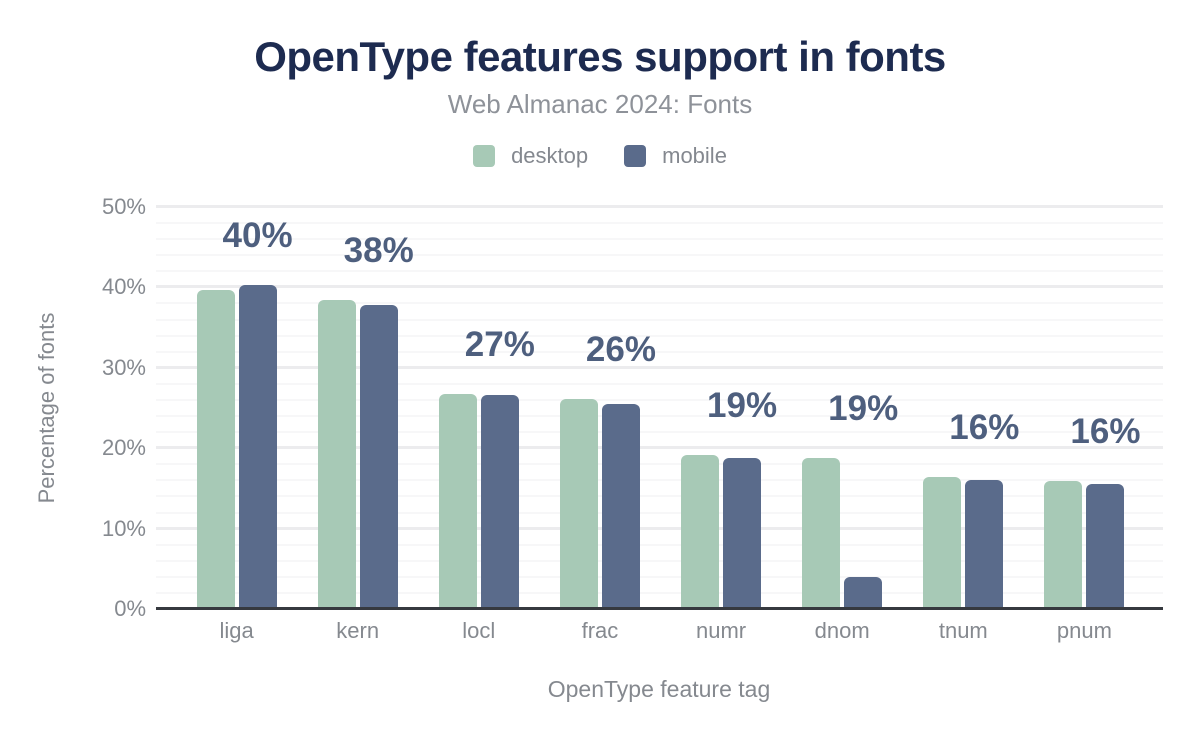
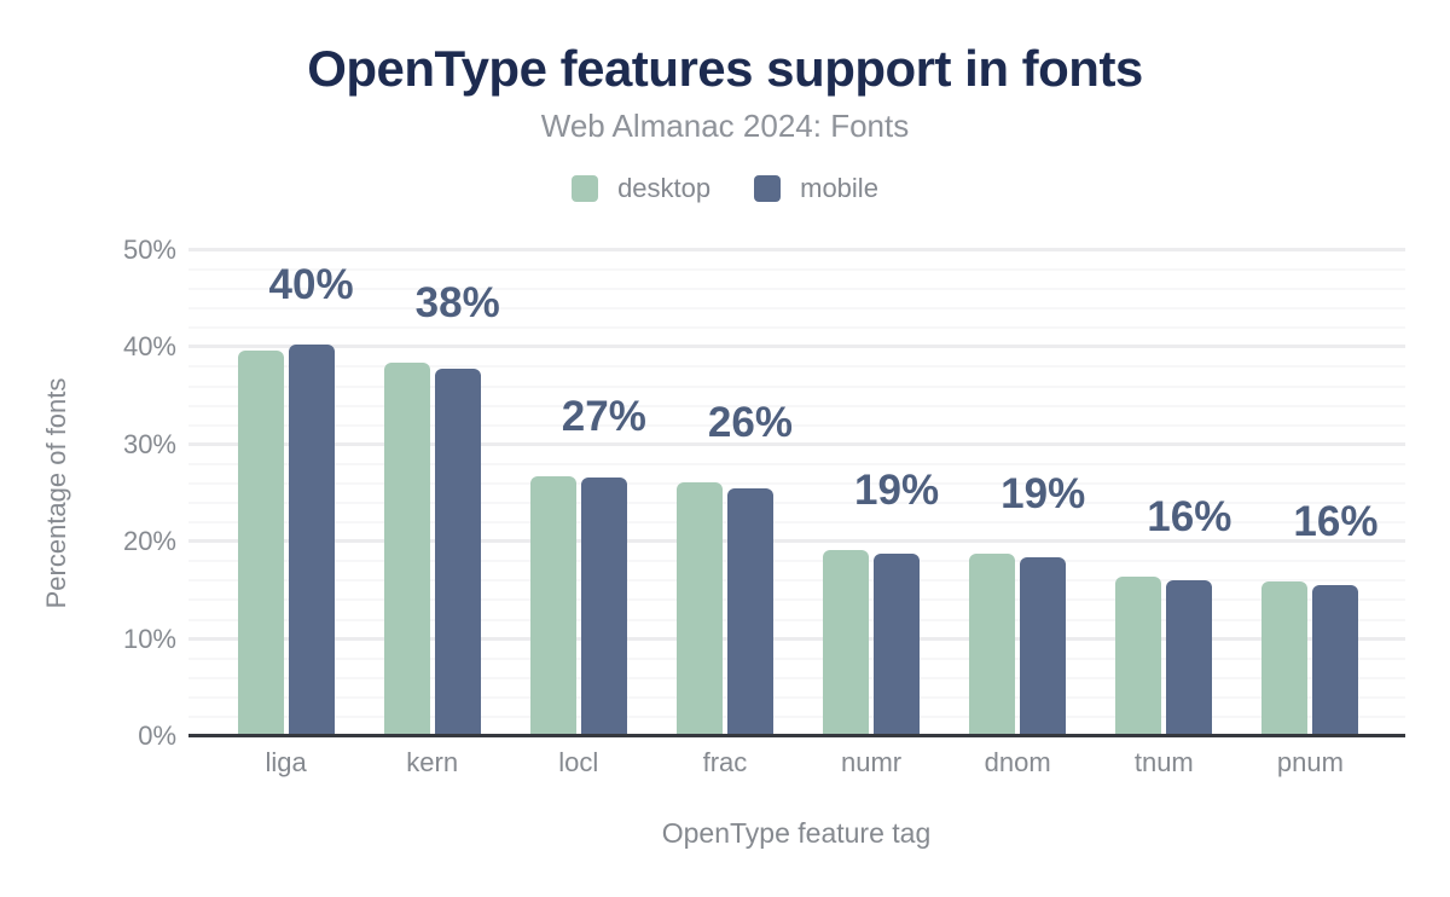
mobile/dnom: 4% -> 18%
